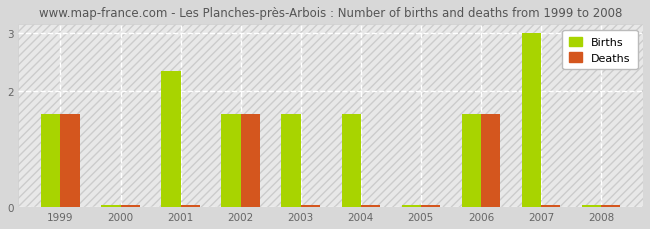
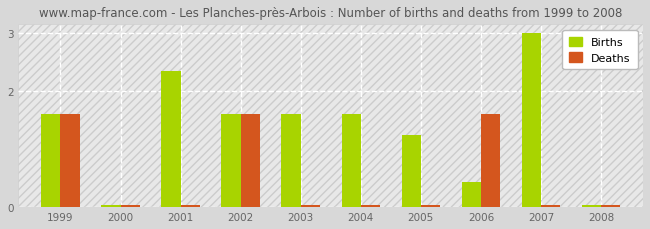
Births/2005: 0.03 -> 1.24
Births/2006: 1.60 -> 0.44
